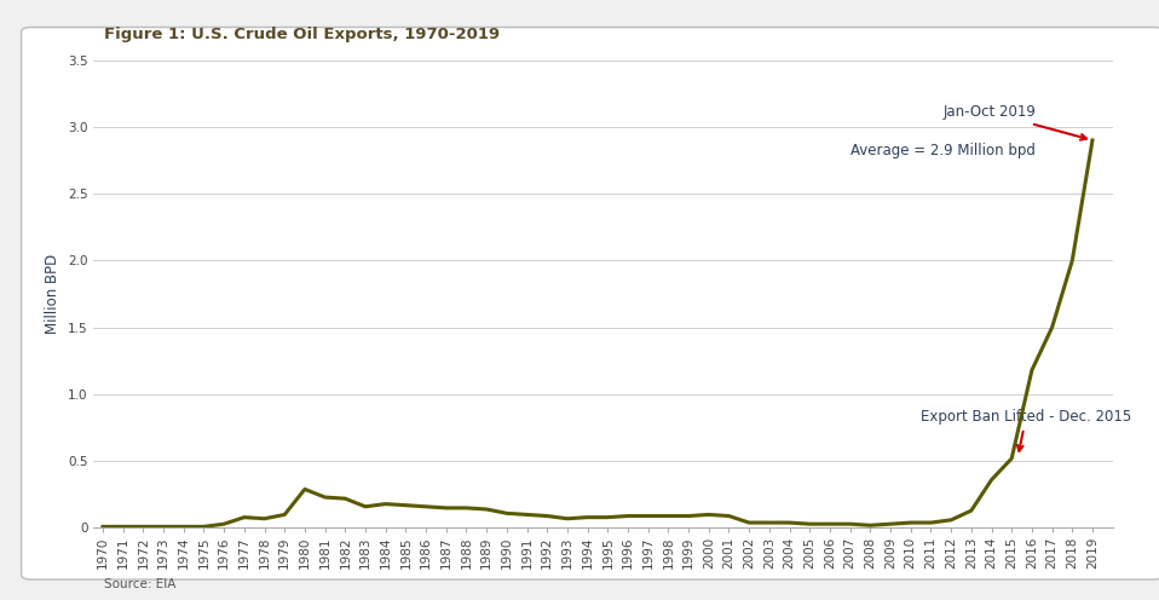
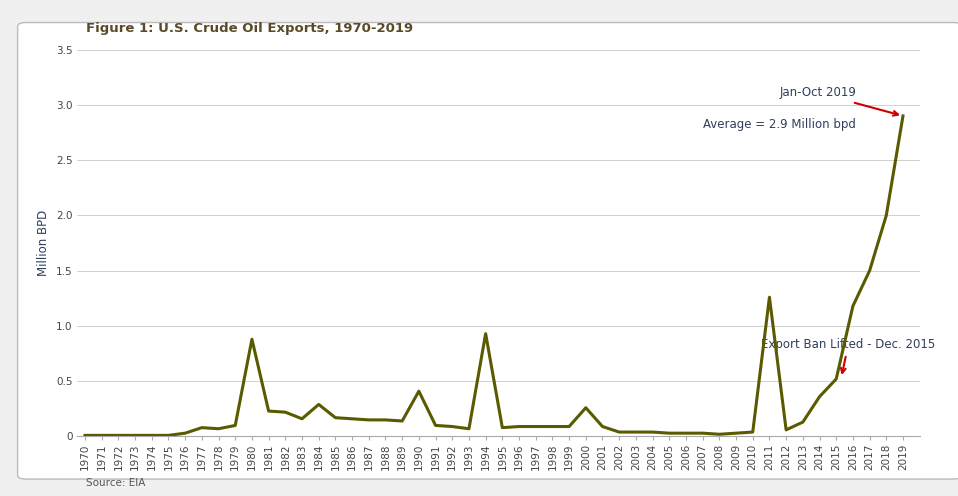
1980: 0.29 -> 0.88
1984: 0.18 -> 0.29
1990: 0.11 -> 0.41
1994: 0.08 -> 0.93
2000: 0.10 -> 0.26
2011: 0.04 -> 1.26
